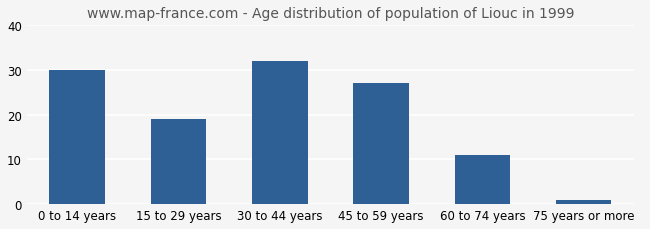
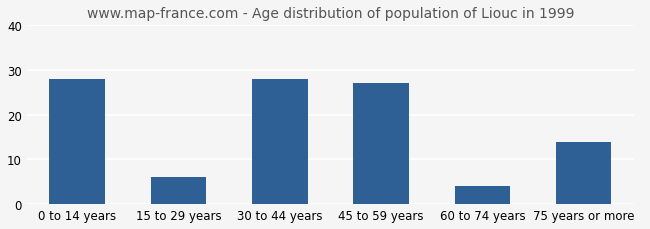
0 to 14 years: 30 -> 28
15 to 29 years: 19 -> 6
30 to 44 years: 32 -> 28
60 to 74 years: 11 -> 4
75 years or more: 1 -> 14
